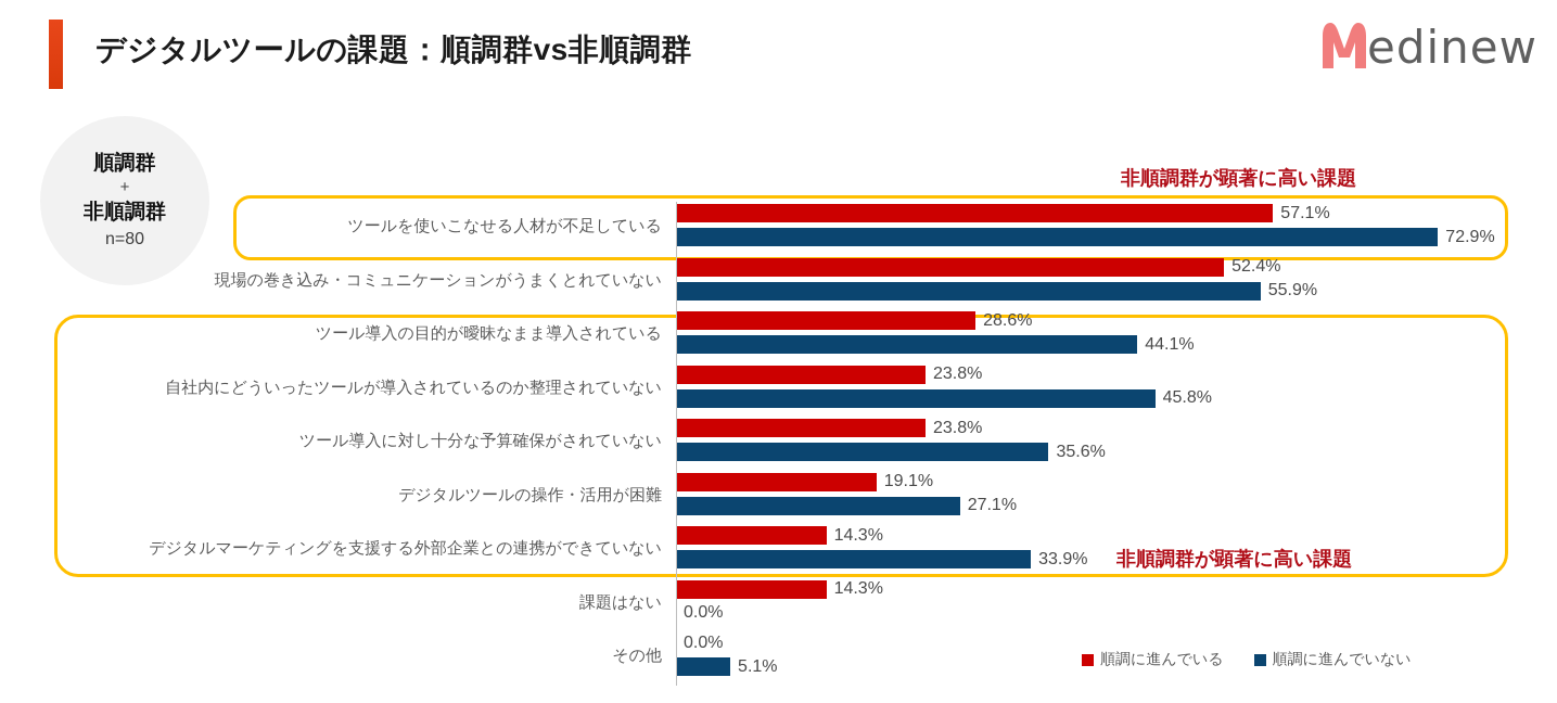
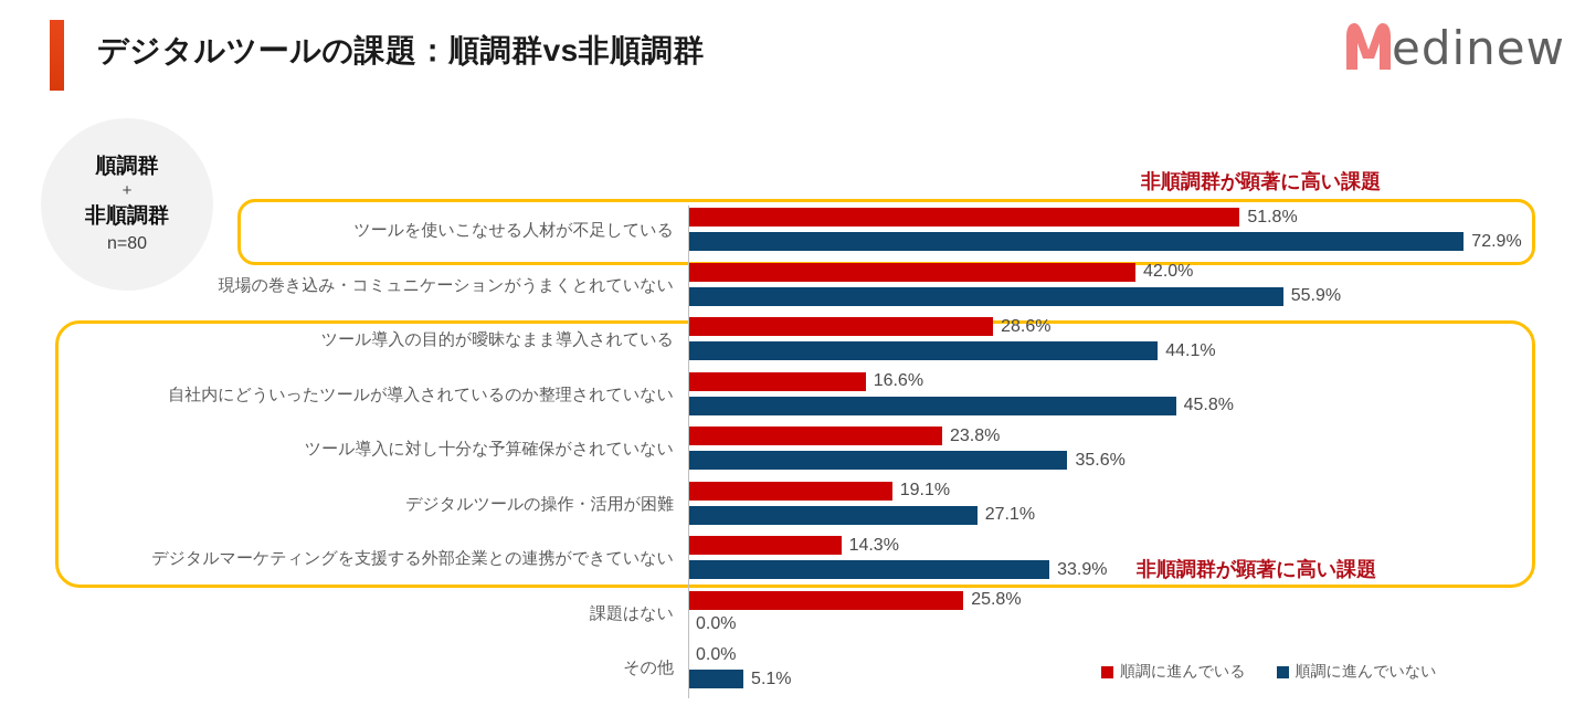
順調に進んでいる/ツールを使いこなせる人材が不足している: 57.1% -> 51.8%
順調に進んでいる/現場の巻き込み・コミュニケーションがうまくとれていない: 52.4% -> 42.0%
順調に進んでいる/自社内にどういったツールが導入されているのか整理されていない: 23.8% -> 16.6%
順調に進んでいる/課題はない: 14.3% -> 25.8%
